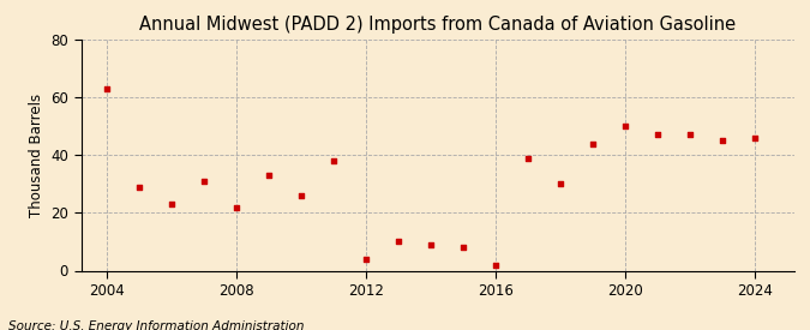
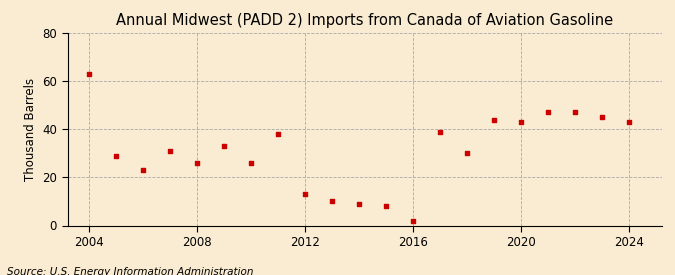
2008: 22 -> 26
2012: 4 -> 13
2020: 50 -> 43
2024: 46 -> 43
